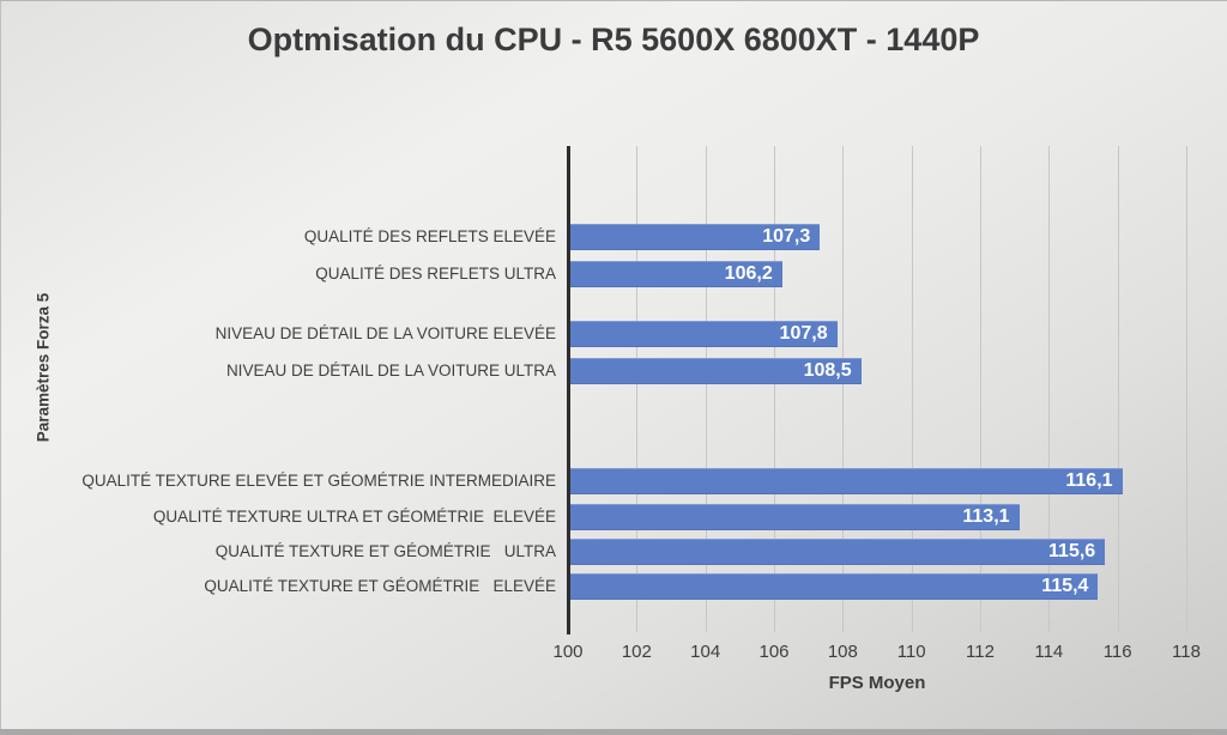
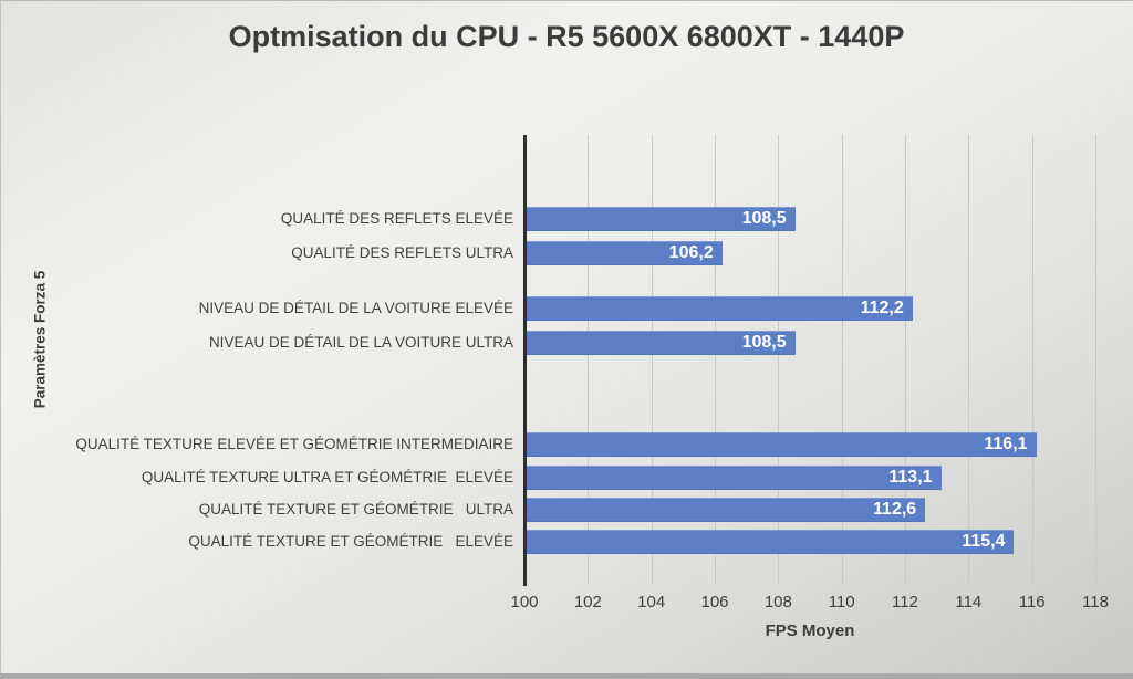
QUALITÉ DES REFLETS ELEVÉE: 107,3 -> 108,5
NIVEAU DE DÉTAIL DE LA VOITURE ELEVÉE: 107,8 -> 112,2
QUALITÉ TEXTURE ET GÉOMÉTRIE ULTRA: 115,6 -> 112,6
